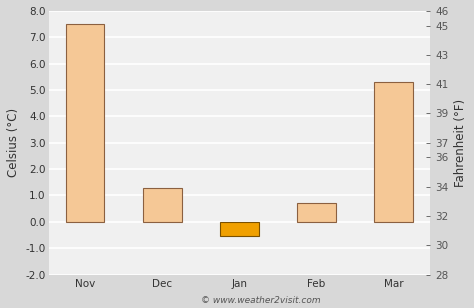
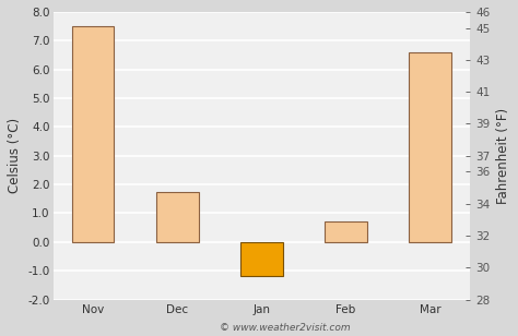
Dec: 1.30 -> 1.75
Jan: -0.55 -> -1.20
Mar: 5.30 -> 6.60
